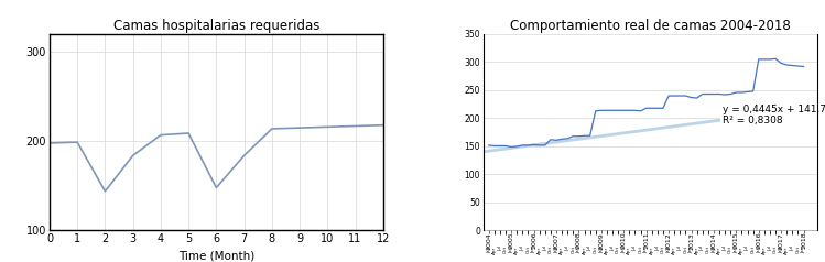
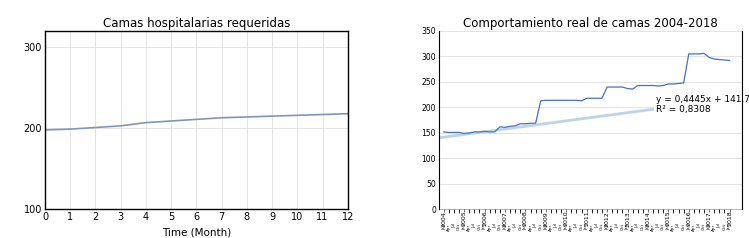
Camas hospitalarias requeridas/2: 144 -> 201
Camas hospitalarias requeridas/3: 184 -> 203
Camas hospitalarias requeridas/6: 148 -> 211
Camas hospitalarias requeridas/7: 184 -> 213
